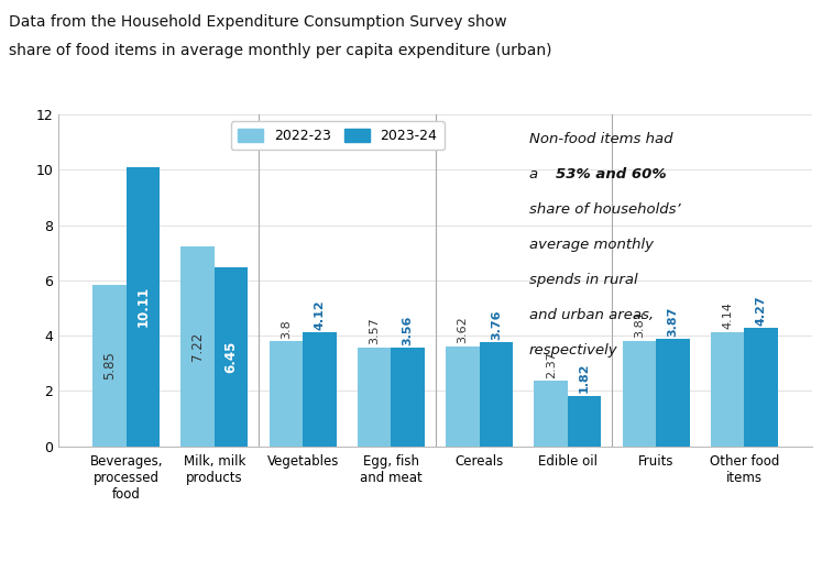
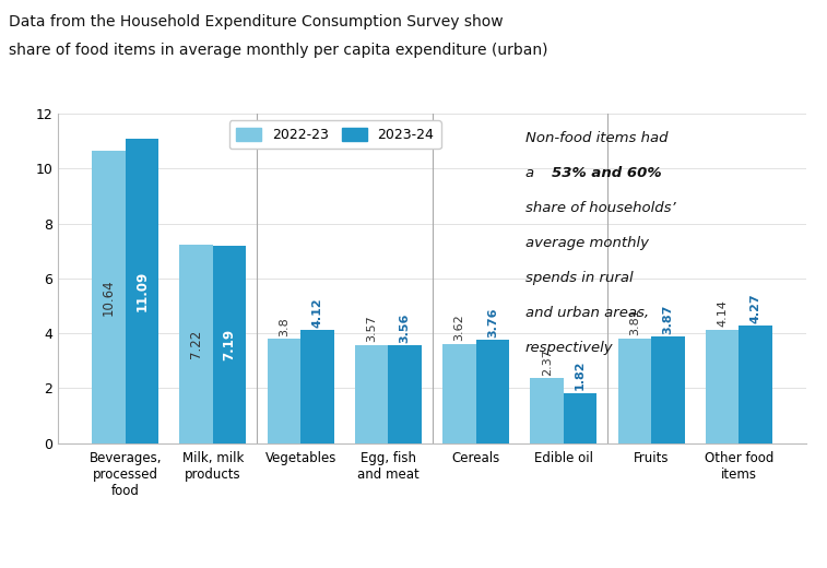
2022-23/Beverages, processed food: 5.85 -> 10.64
2023-24/Beverages, processed food: 10.11 -> 11.09
2023-24/Milk, milk products: 6.45 -> 7.19
